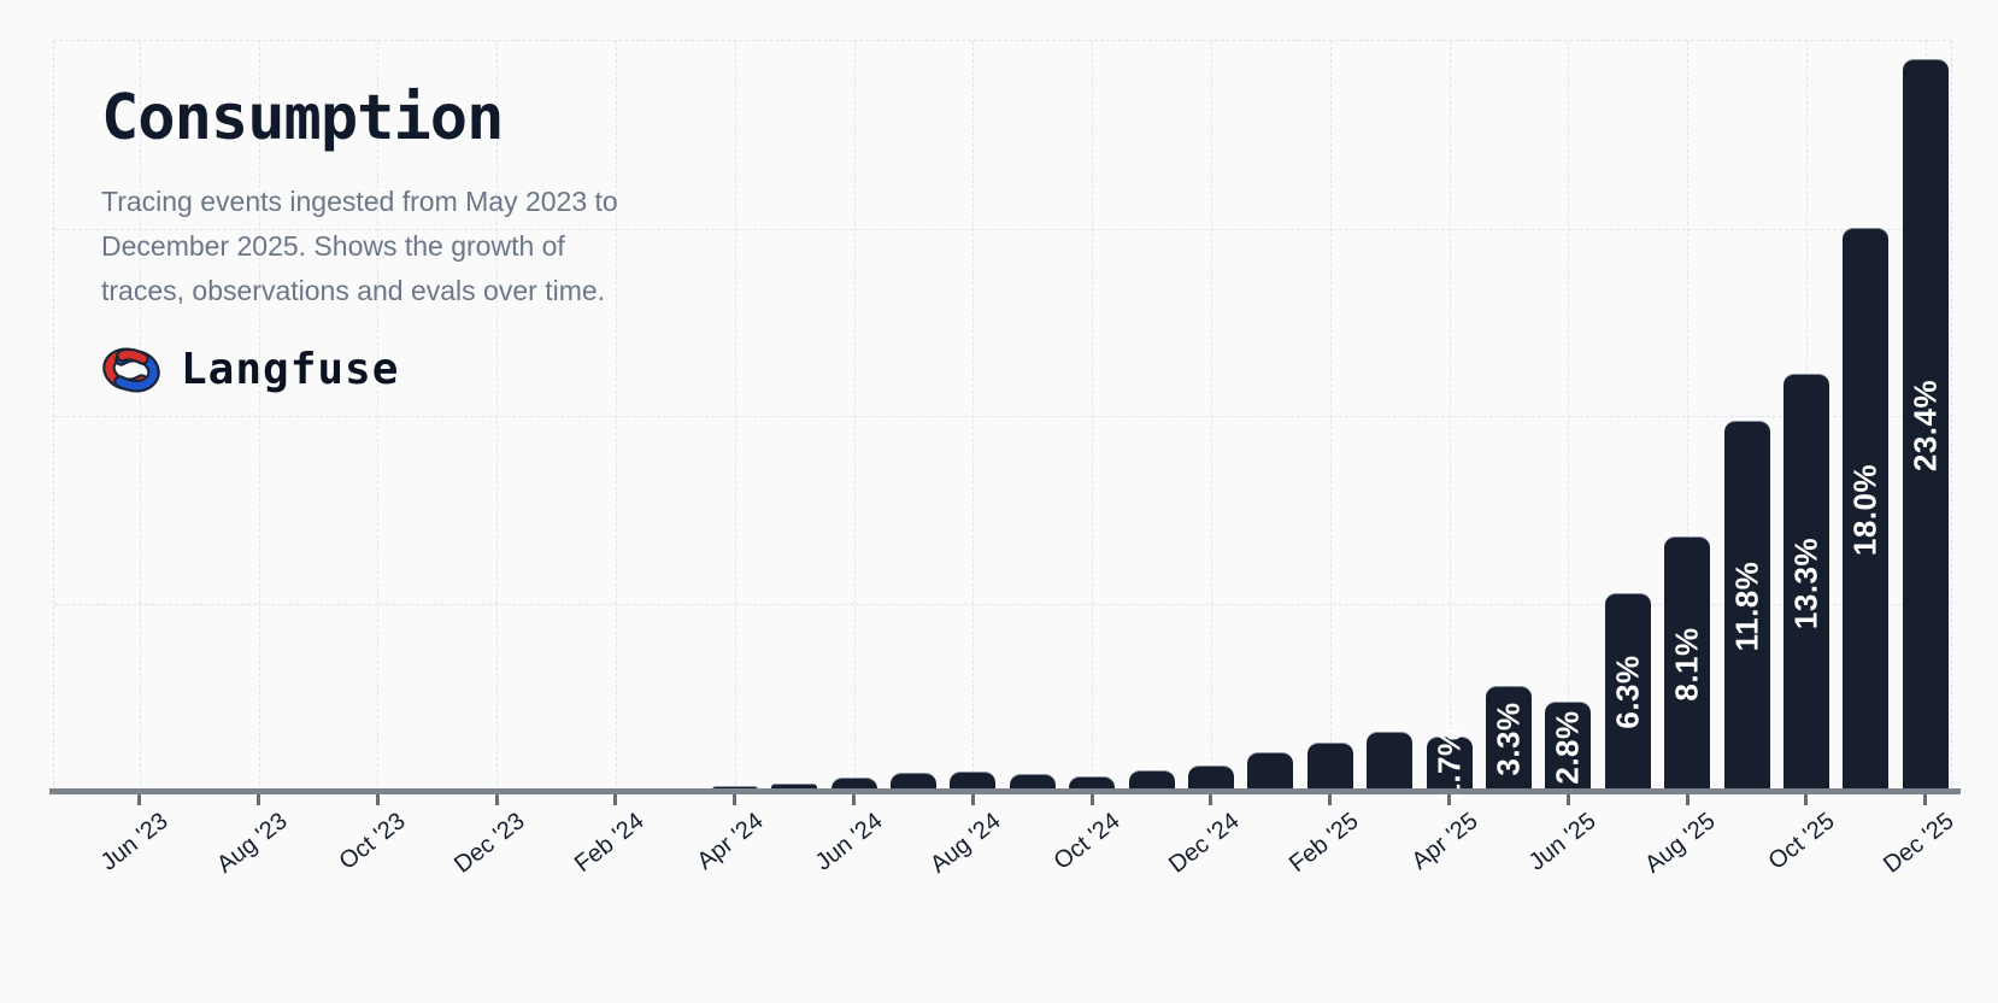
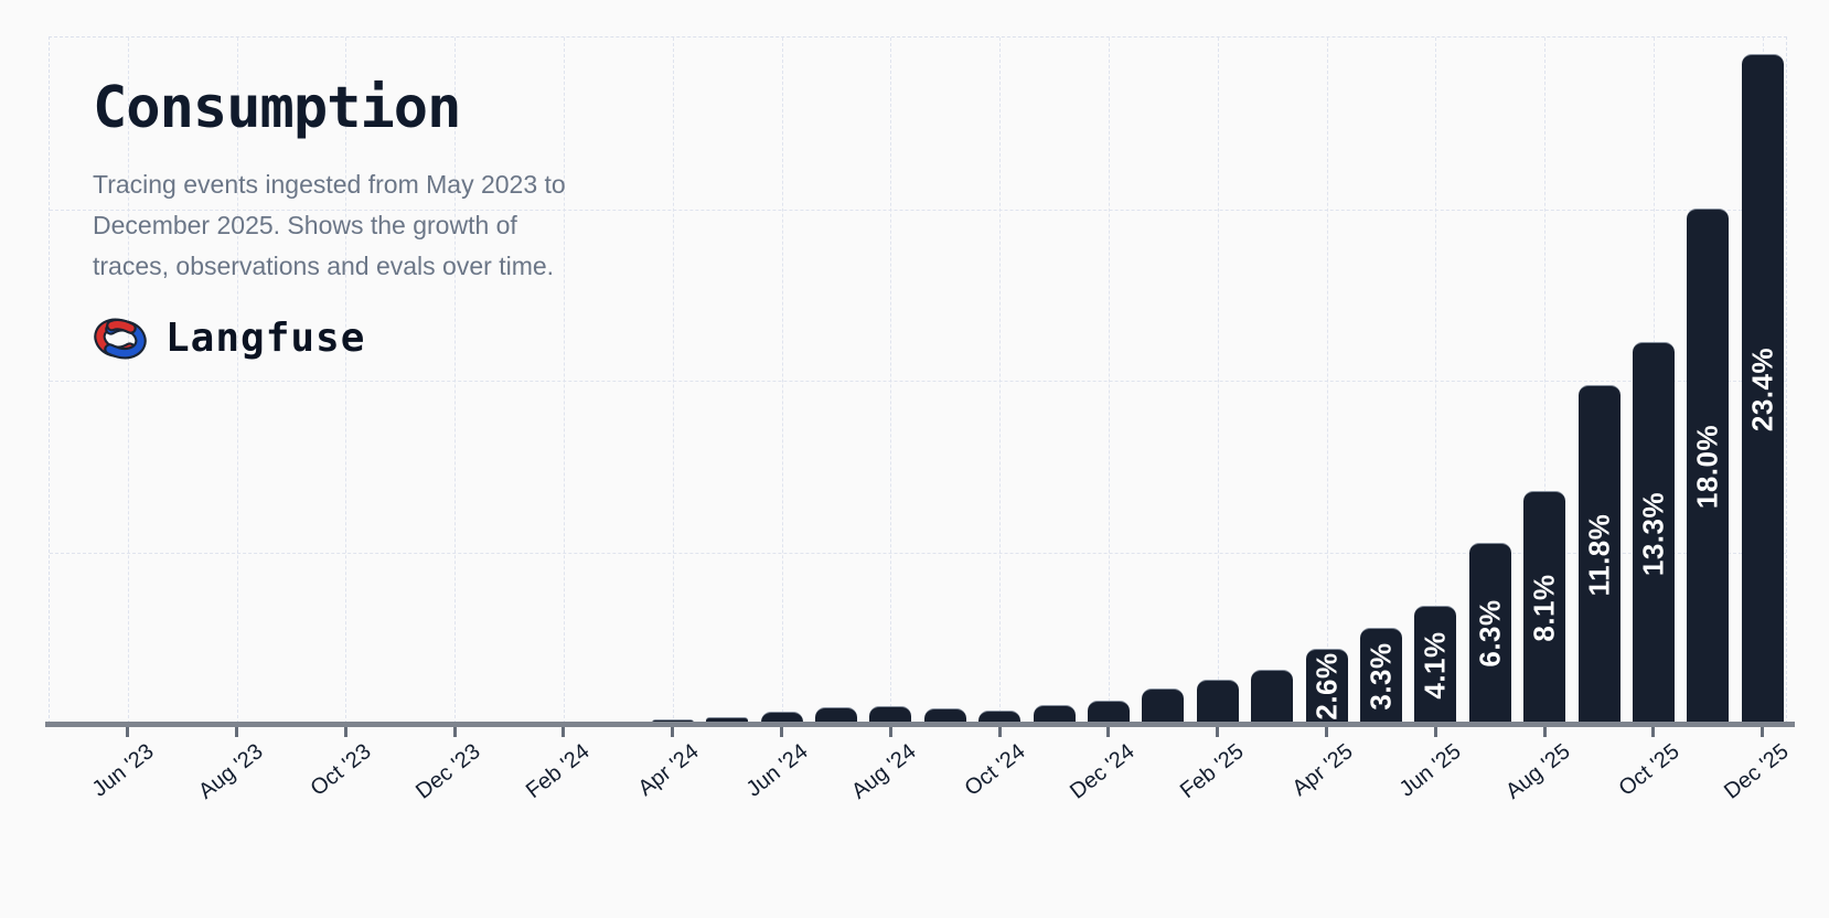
Apr '25: 1.7% -> 2.6%
Jun '25: 2.8% -> 4.1%
